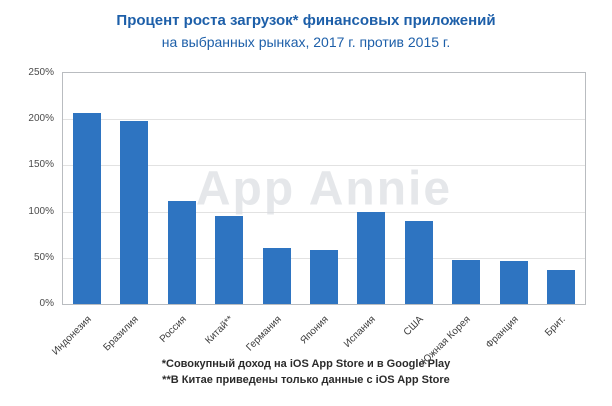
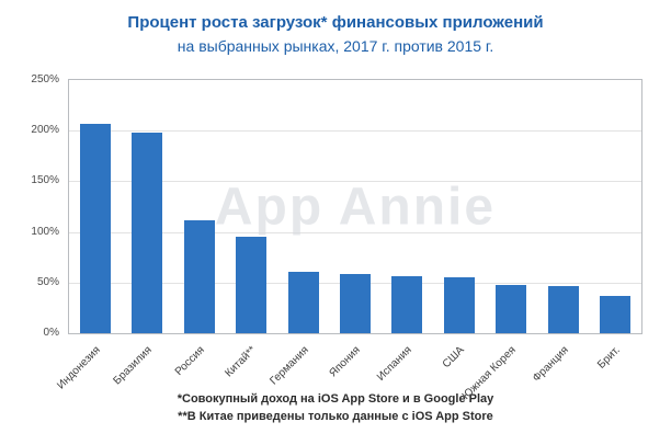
Испания: 100% -> 60%
США: 90% -> 60%
